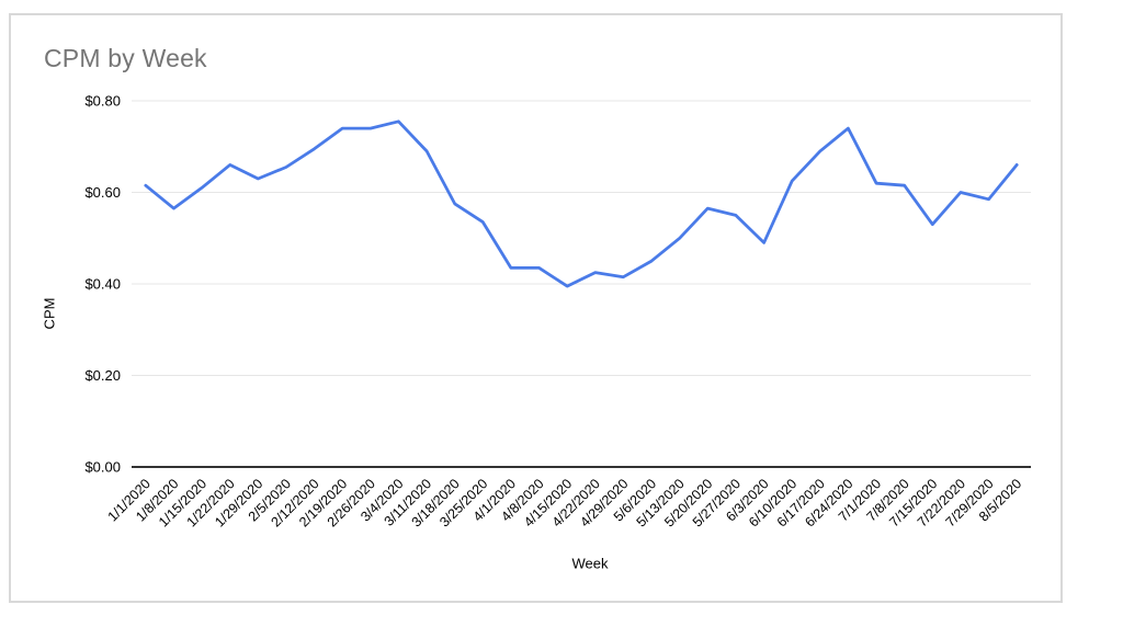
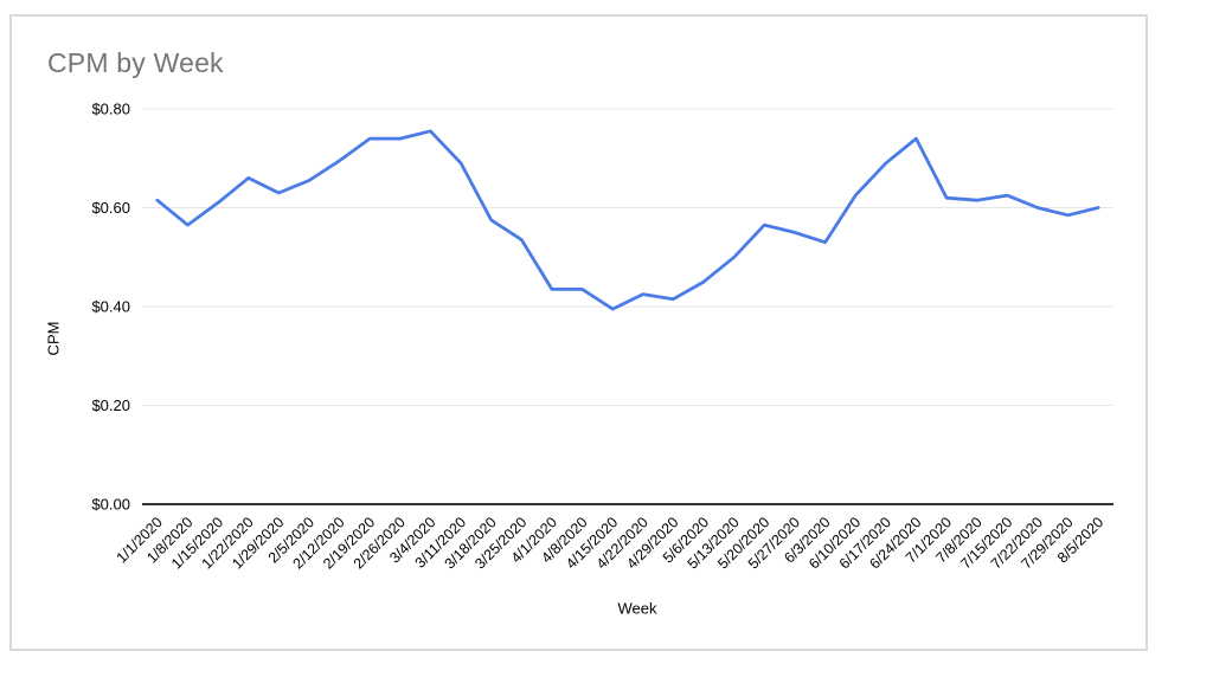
6/3/2020: $0.49 -> $0.53
7/15/2020: $0.53 -> $0.62
8/5/2020: $0.66 -> $0.60
